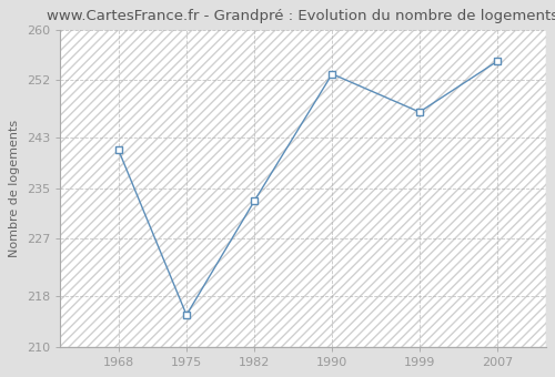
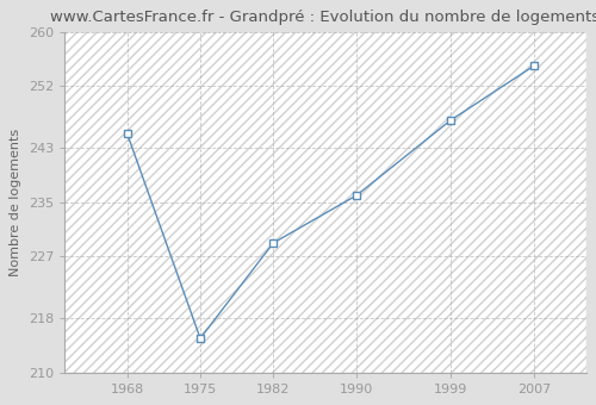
1968: 241 -> 245
1982: 233 -> 229
1990: 253 -> 236
